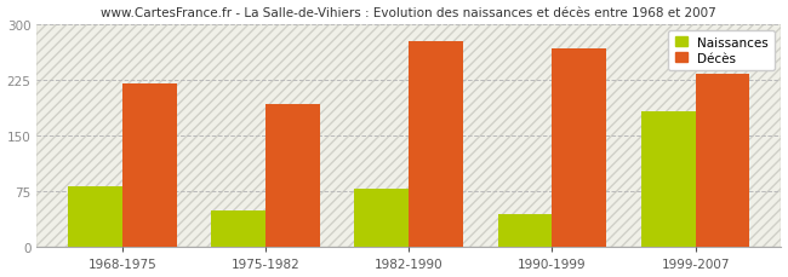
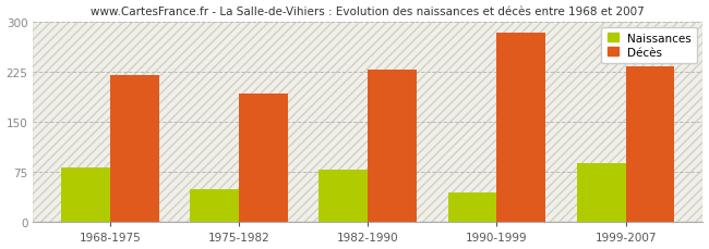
Décès/1982-1990: 276 -> 228
Décès/1990-1999: 266 -> 283
Naissances/1999-2007: 182 -> 88
